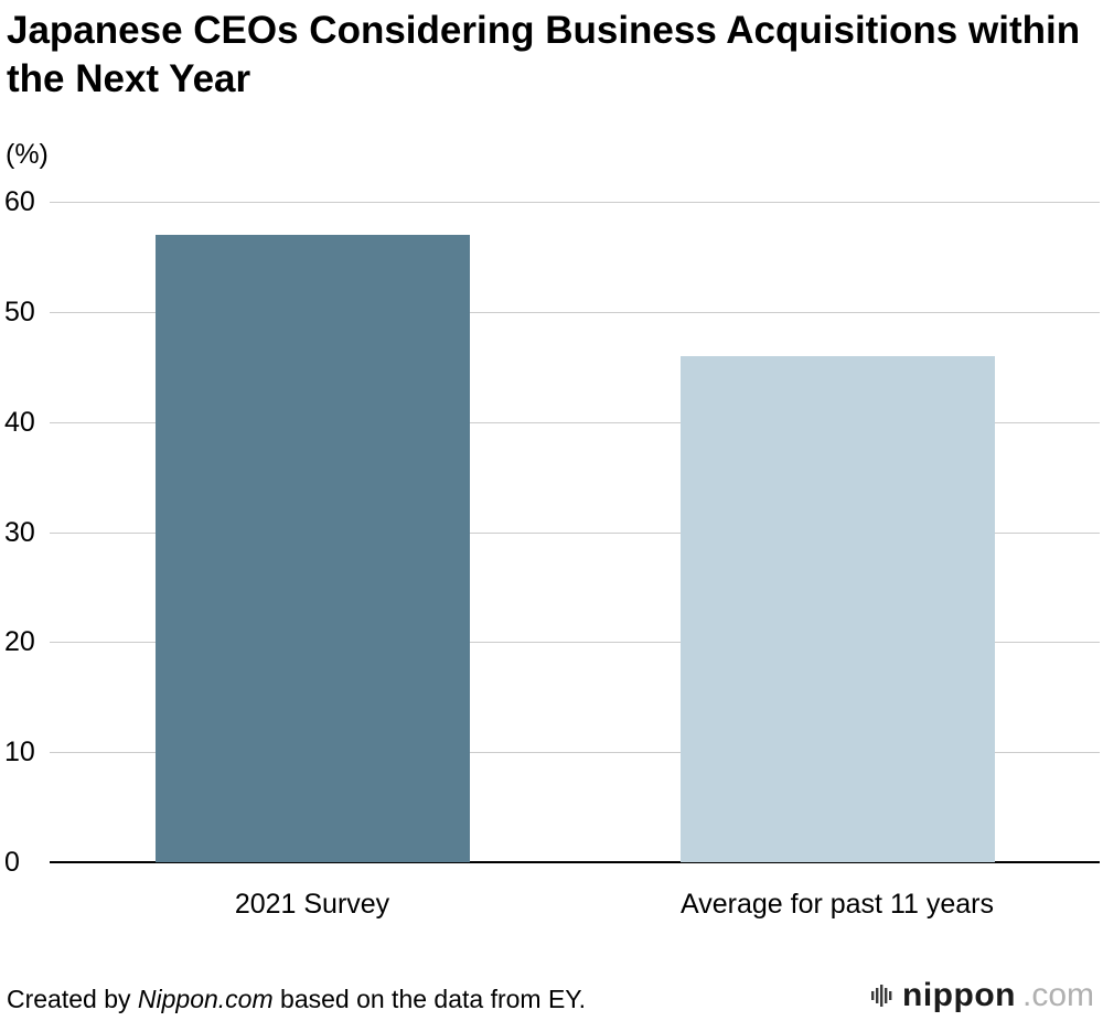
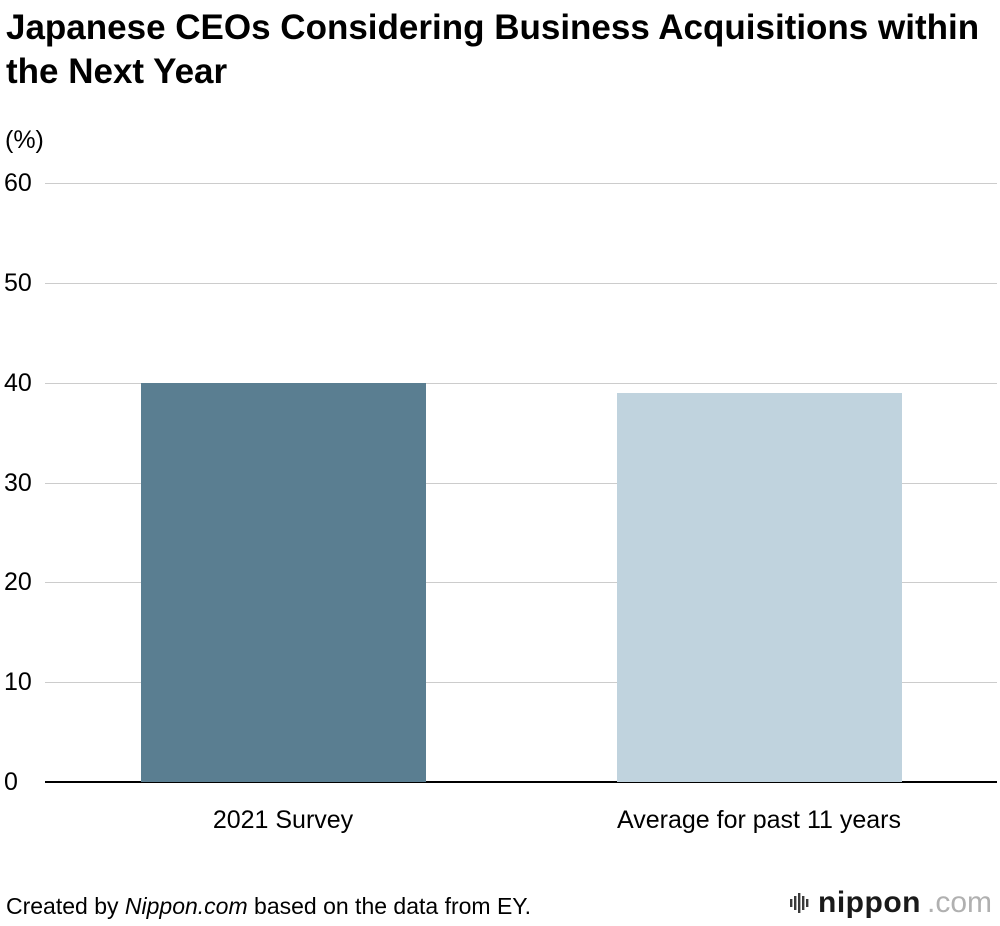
2021 Survey: 57 -> 40
Average for past 11 years: 46 -> 39
